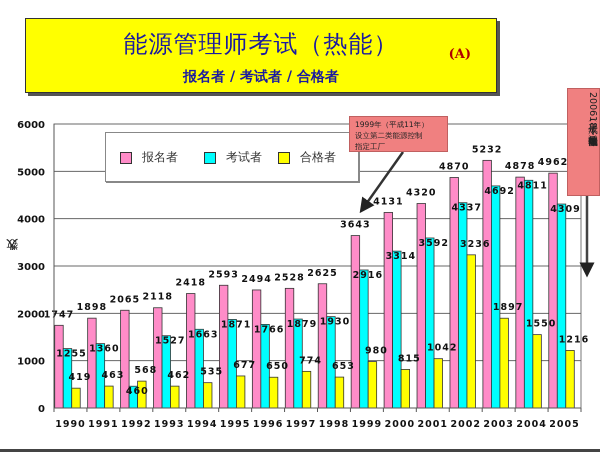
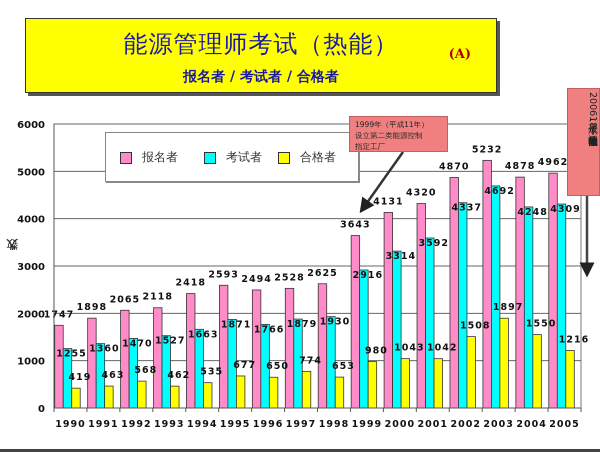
考试者/1992: 460 -> 1470
合格者/2000: 815 -> 1043
合格者/2002: 3236 -> 1508
考试者/2004: 4811 -> 4248
